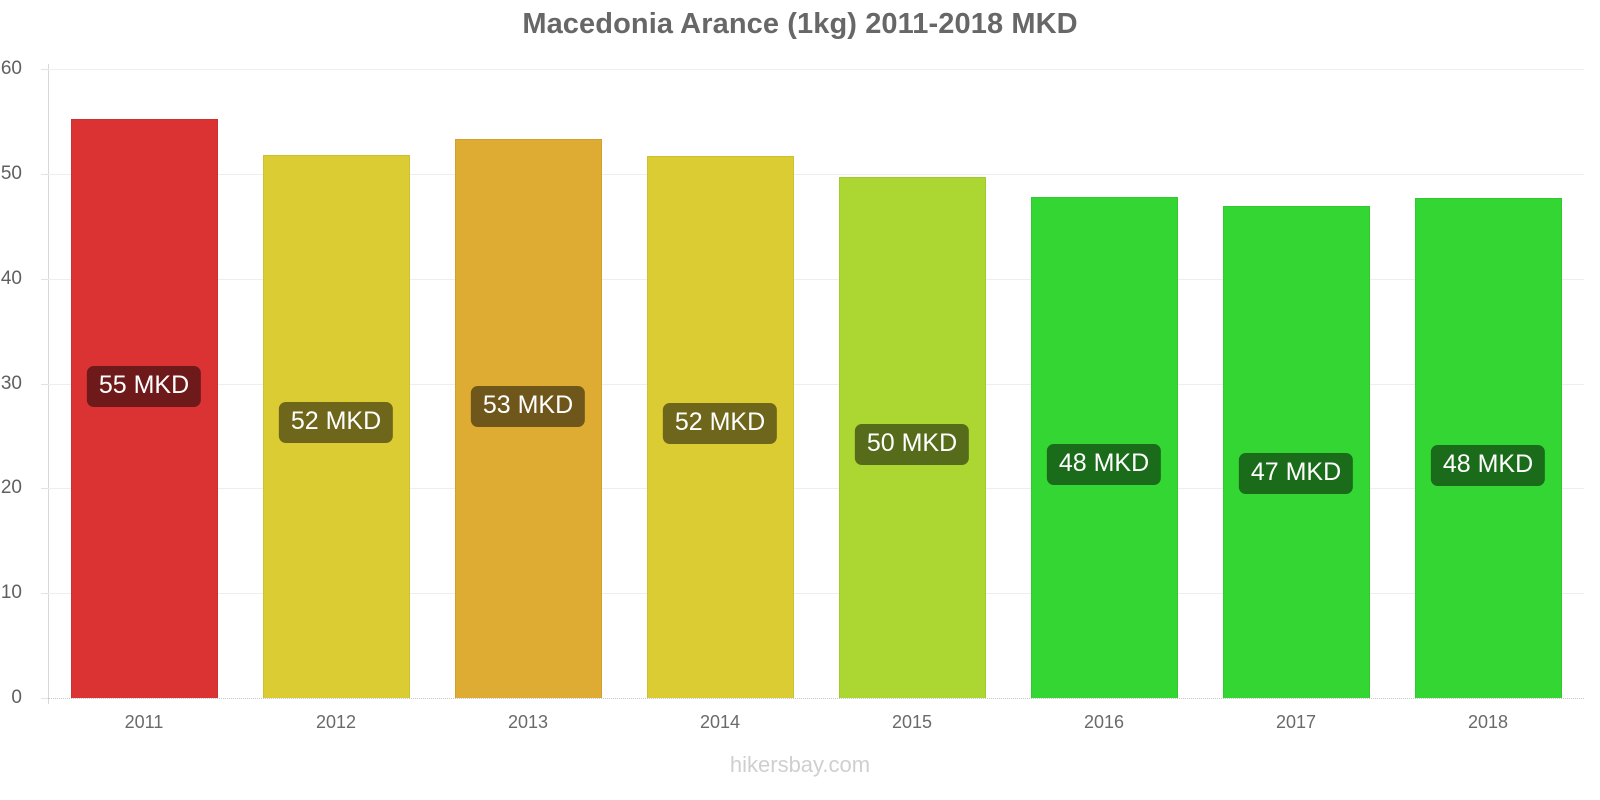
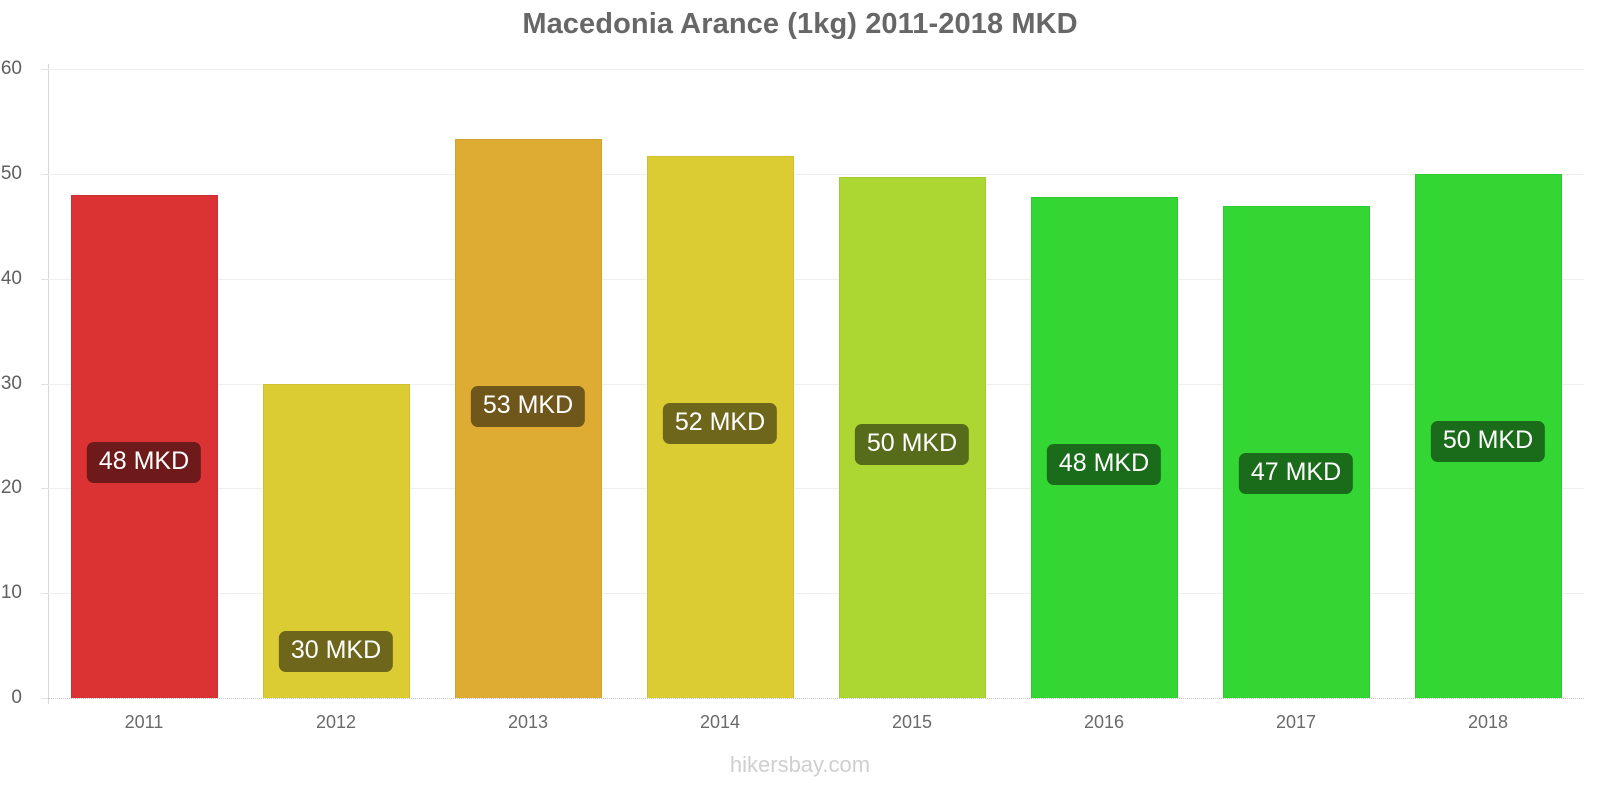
2011: 55 -> 48
2012: 52 -> 30
2018: 48 -> 50
